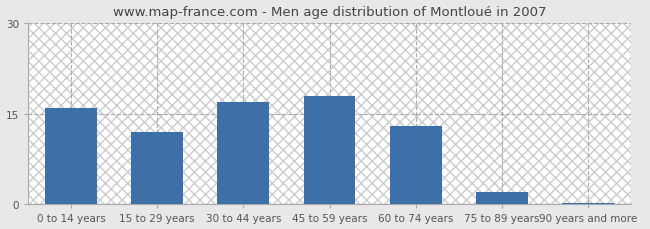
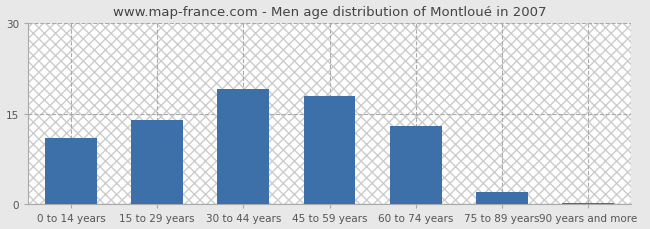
0 to 14 years: 16.0 -> 11.0
15 to 29 years: 12.0 -> 14.0
30 to 44 years: 17.0 -> 19.0
